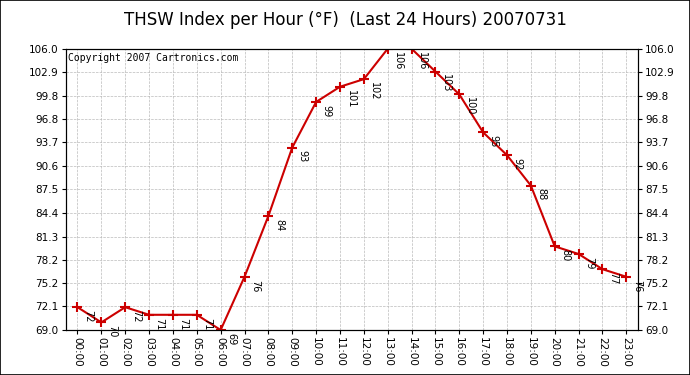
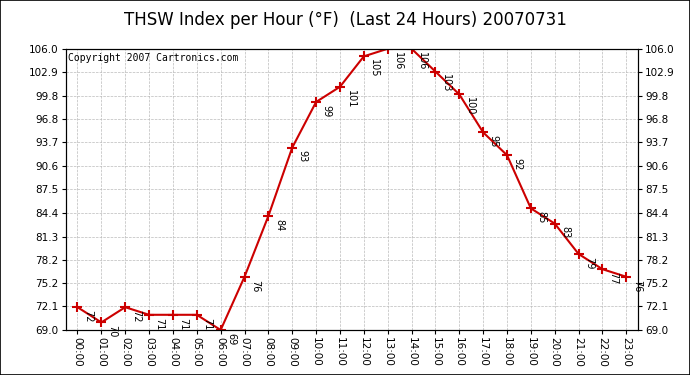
12:00: 102 -> 105
19:00: 88 -> 85
20:00: 80 -> 83
